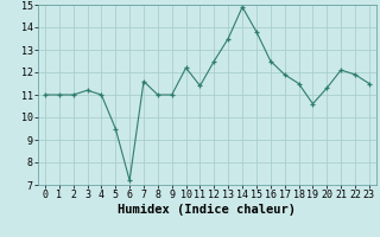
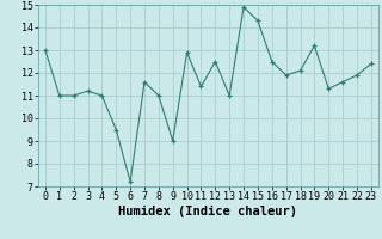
0: 11.0 -> 13.0
9: 11.0 -> 9.0
10: 12.2 -> 12.9
13: 13.5 -> 11.0
15: 13.8 -> 14.3
18: 11.5 -> 12.1
19: 10.6 -> 13.2
21: 12.1 -> 11.6
23: 11.5 -> 12.4
